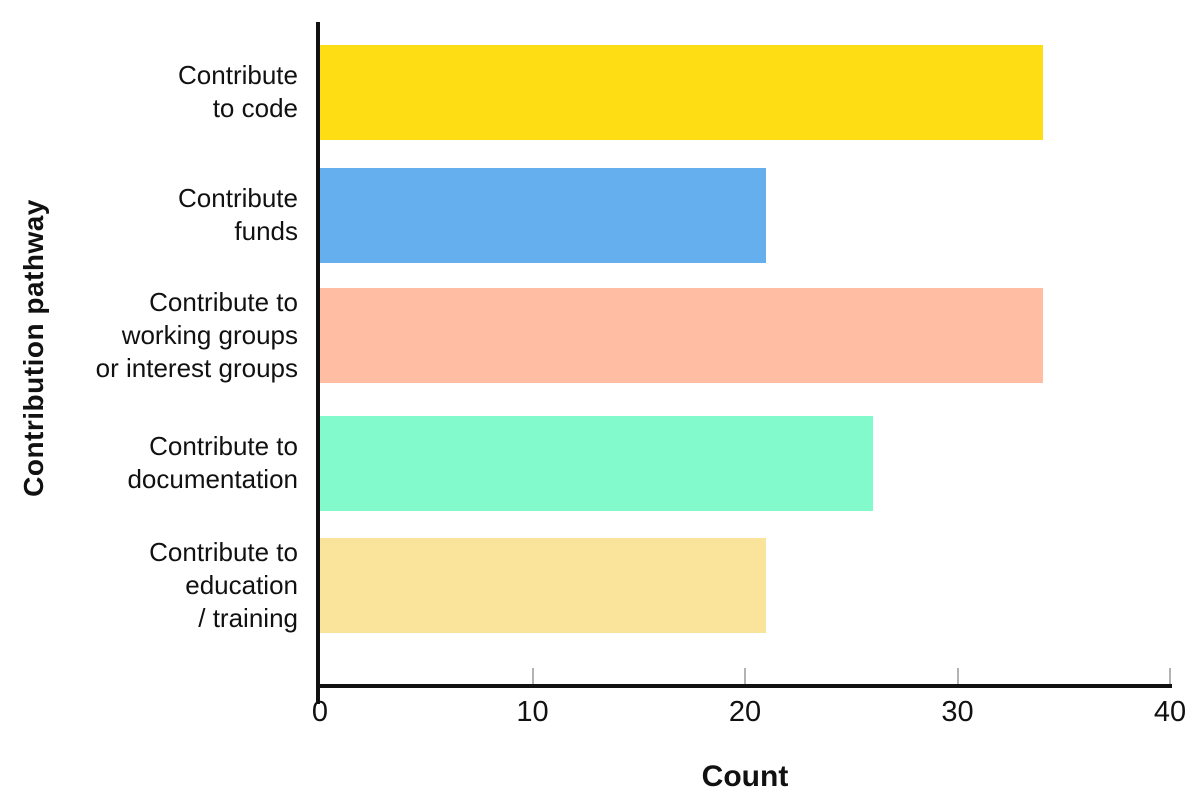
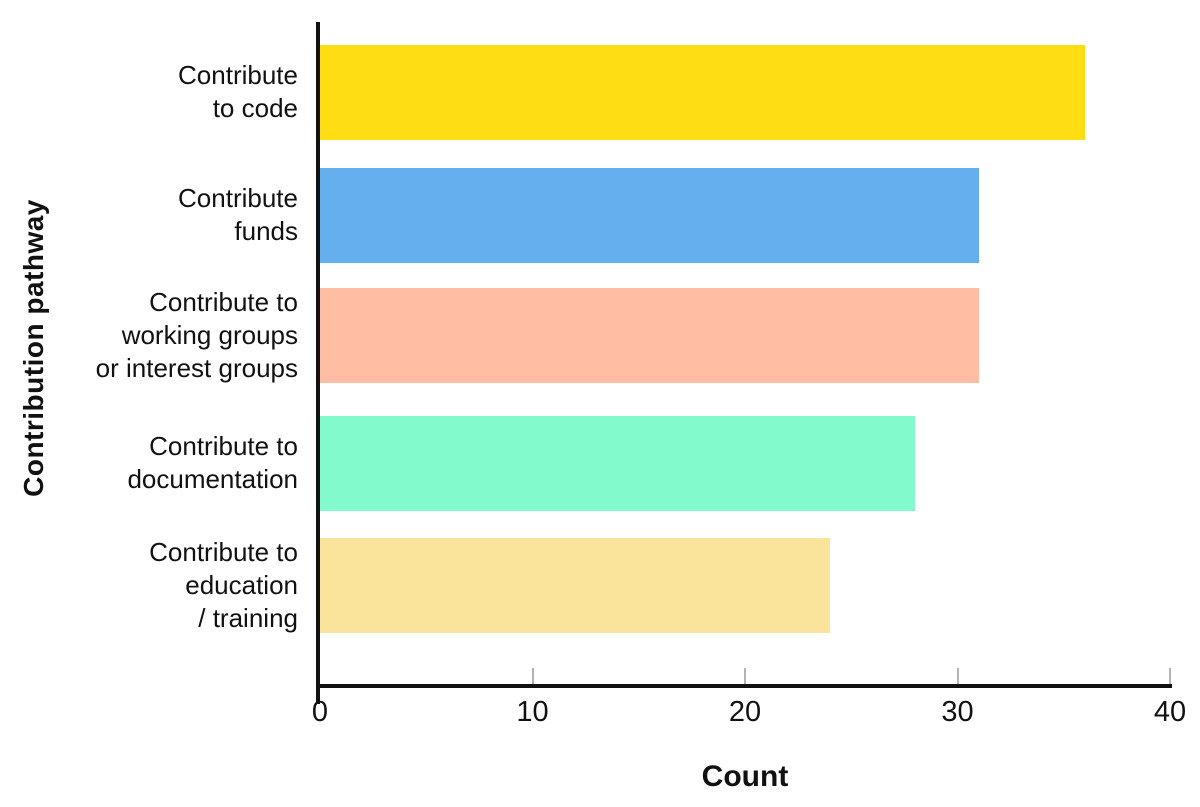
Contribute to code: 34 -> 36
Contribute funds: 21 -> 31
Contribute to working groups or interest groups: 34 -> 31
Contribute to documentation: 26 -> 28
Contribute to education / training: 21 -> 24
